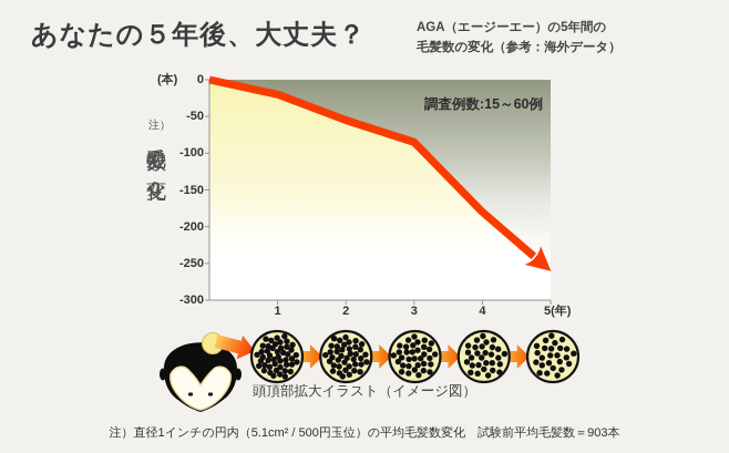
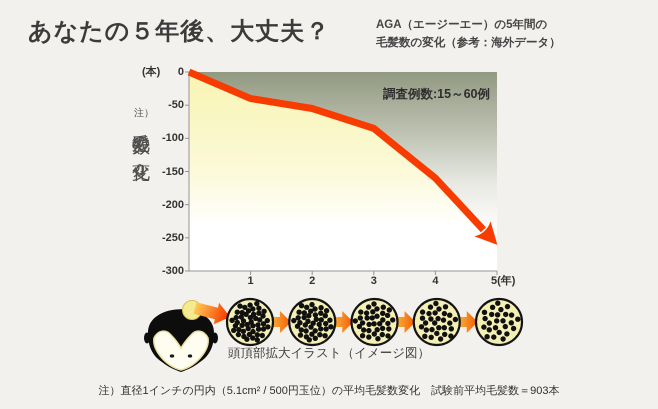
1: -20 -> -40
4: -180 -> -160
